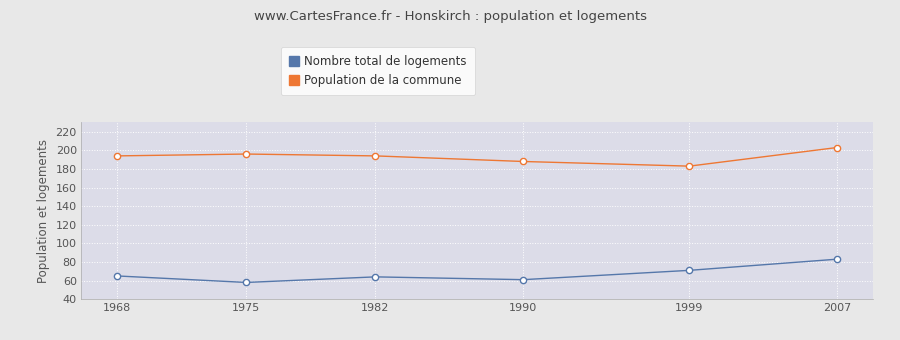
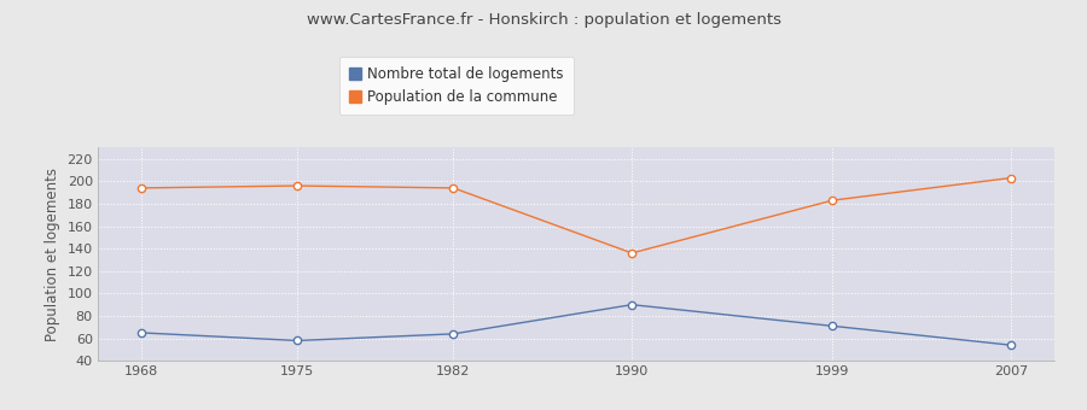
Nombre total de logements/1990: 61 -> 90
Population de la commune/1990: 188 -> 136
Nombre total de logements/2007: 83 -> 54
